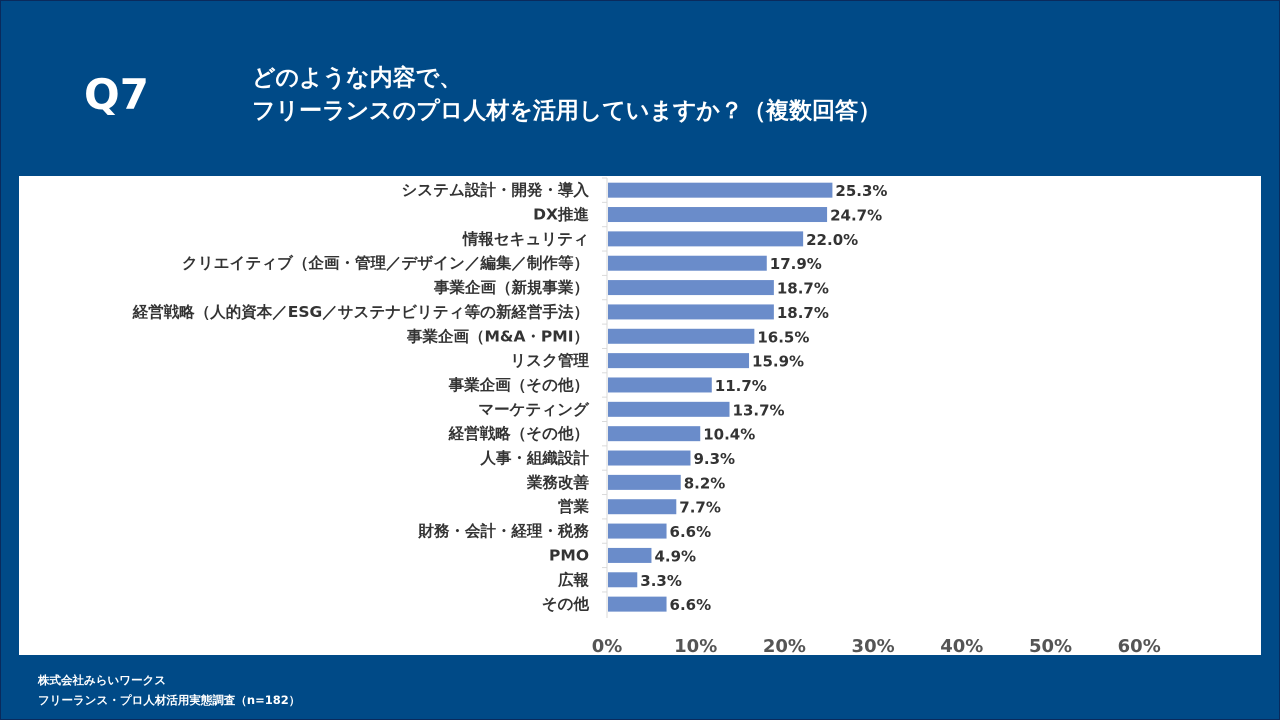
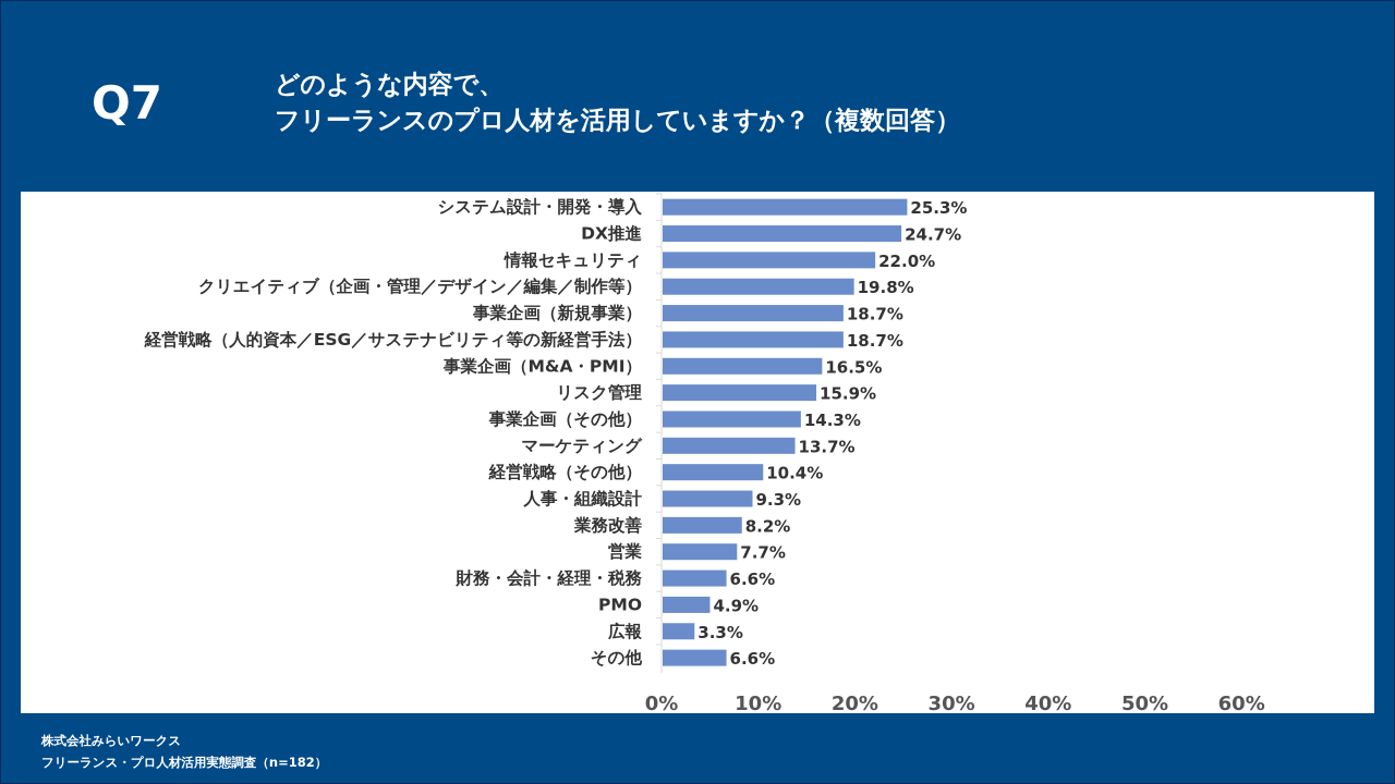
クリエイティブ（企画・管理／デザイン／編集／制作等）: 17.9% -> 19.8%
事業企画（その他）: 11.7% -> 14.3%
